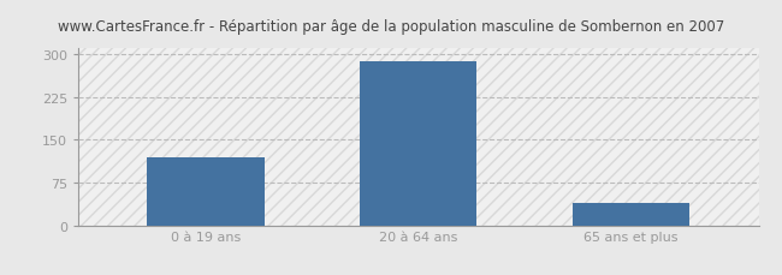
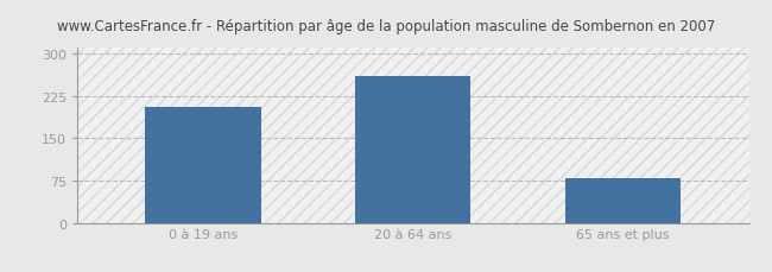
0 à 19 ans: 120 -> 205
20 à 64 ans: 288 -> 260
65 ans et plus: 40 -> 80
